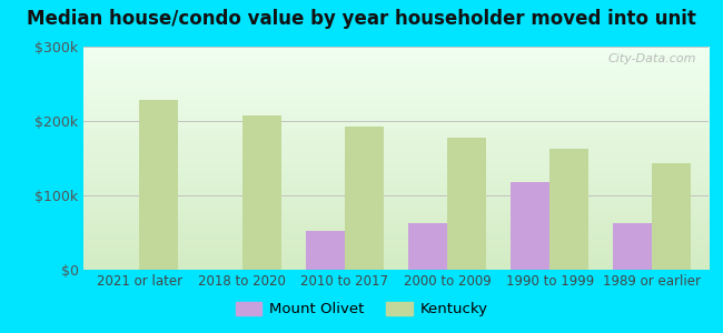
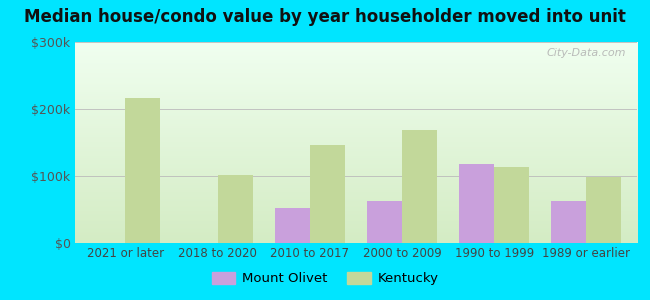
Kentucky/2021 or later: $228k -> $216k
Kentucky/2018 to 2020: $207k -> $102k
Kentucky/2010 to 2017: $193k -> $146k
Kentucky/2000 to 2009: $178k -> $168k
Kentucky/1990 to 1999: $163k -> $114k
Kentucky/1989 or earlier: $143k -> $98k
